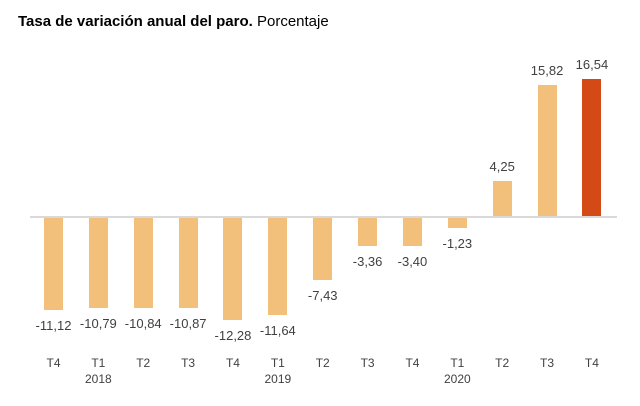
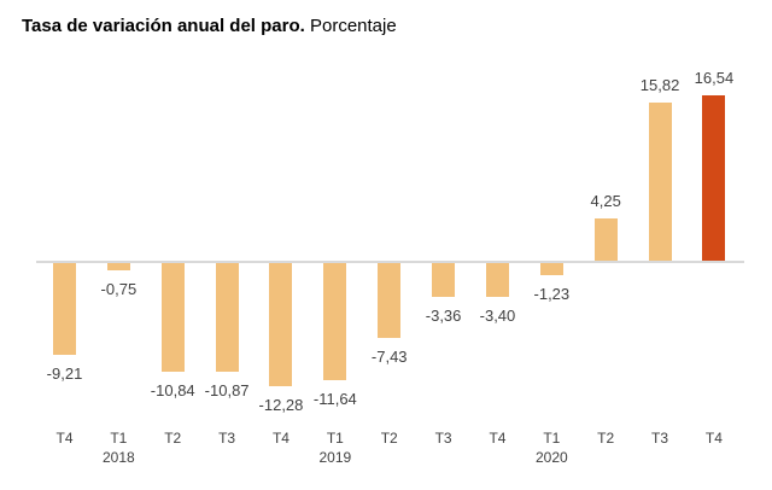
T4: -11,12 -> -9,21
T1 2018: -10,79 -> -0,75
